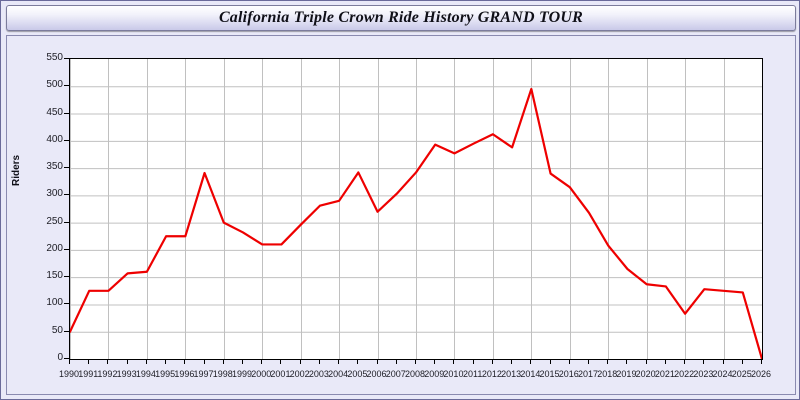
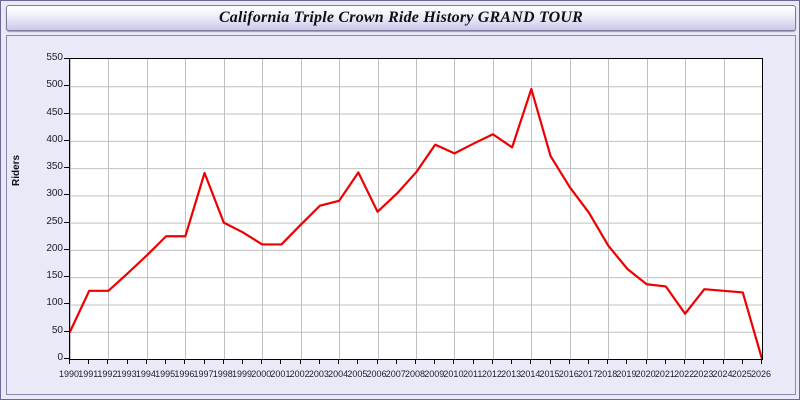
1994: 160 -> 190
2015: 340 -> 370
